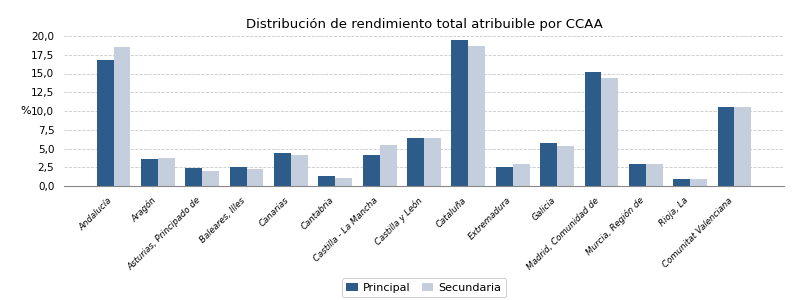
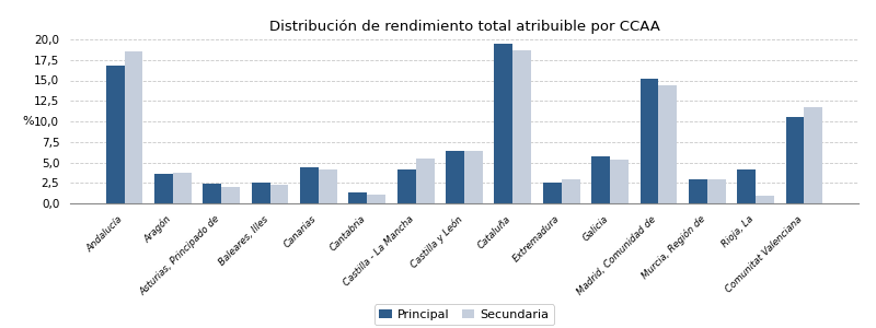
Principal/Rioja, La: 0,9 -> 4,2
Secundaria/Comunitat Valenciana: 10,6 -> 11,8
